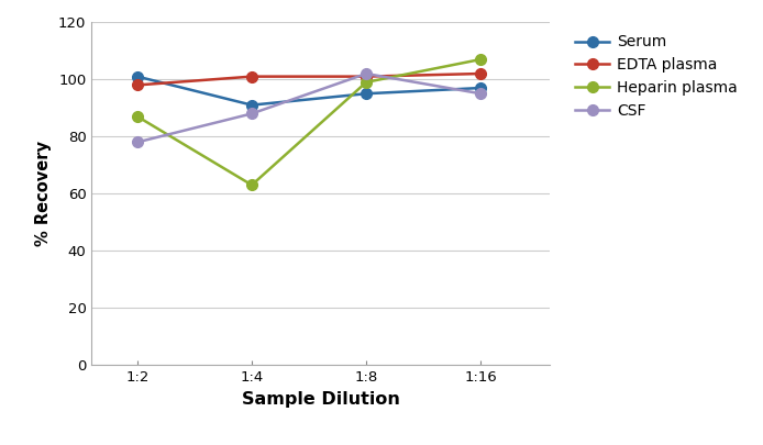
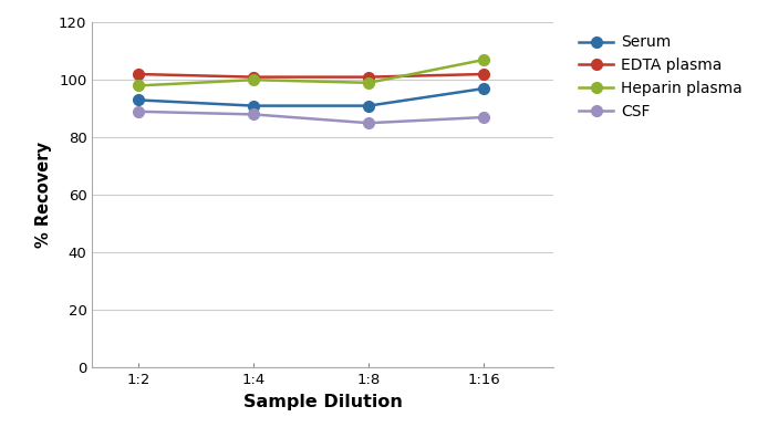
Serum/1:2: 101 -> 93
EDTA plasma/1:2: 98 -> 102
Heparin plasma/1:2: 87 -> 98
CSF/1:2: 78 -> 89
Heparin plasma/1:4: 63 -> 100
Serum/1:8: 95 -> 91
CSF/1:8: 102 -> 85
CSF/1:16: 95 -> 87
